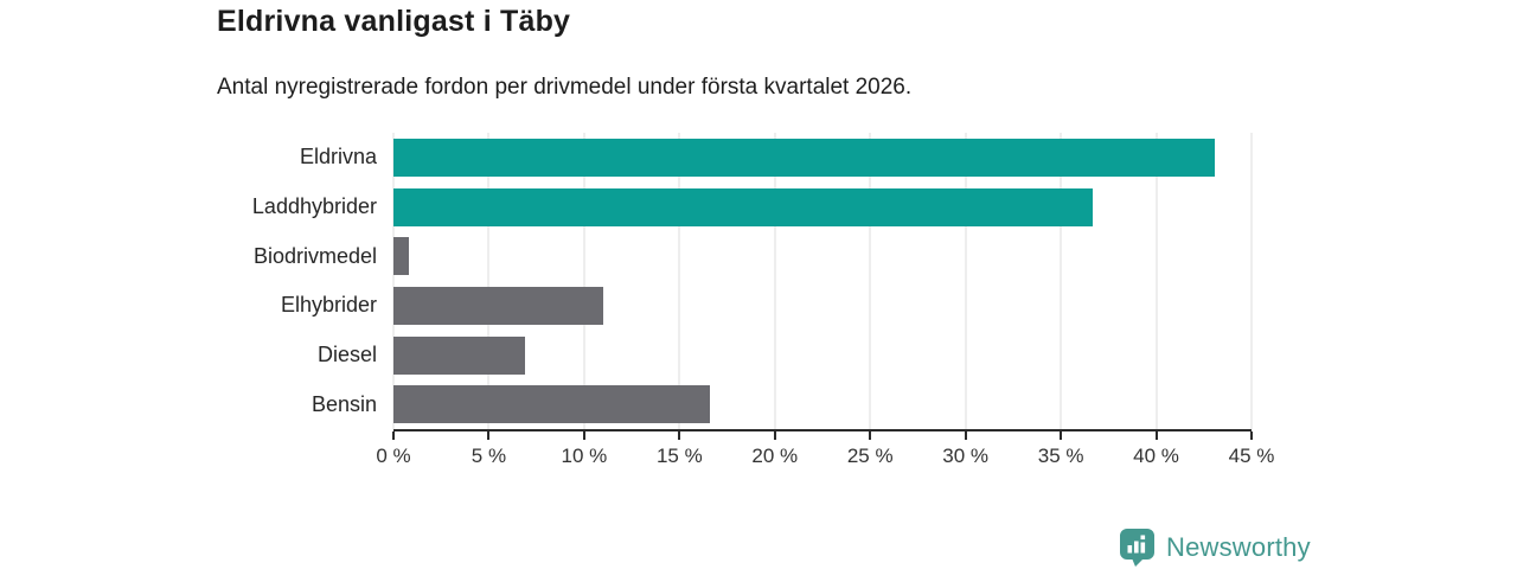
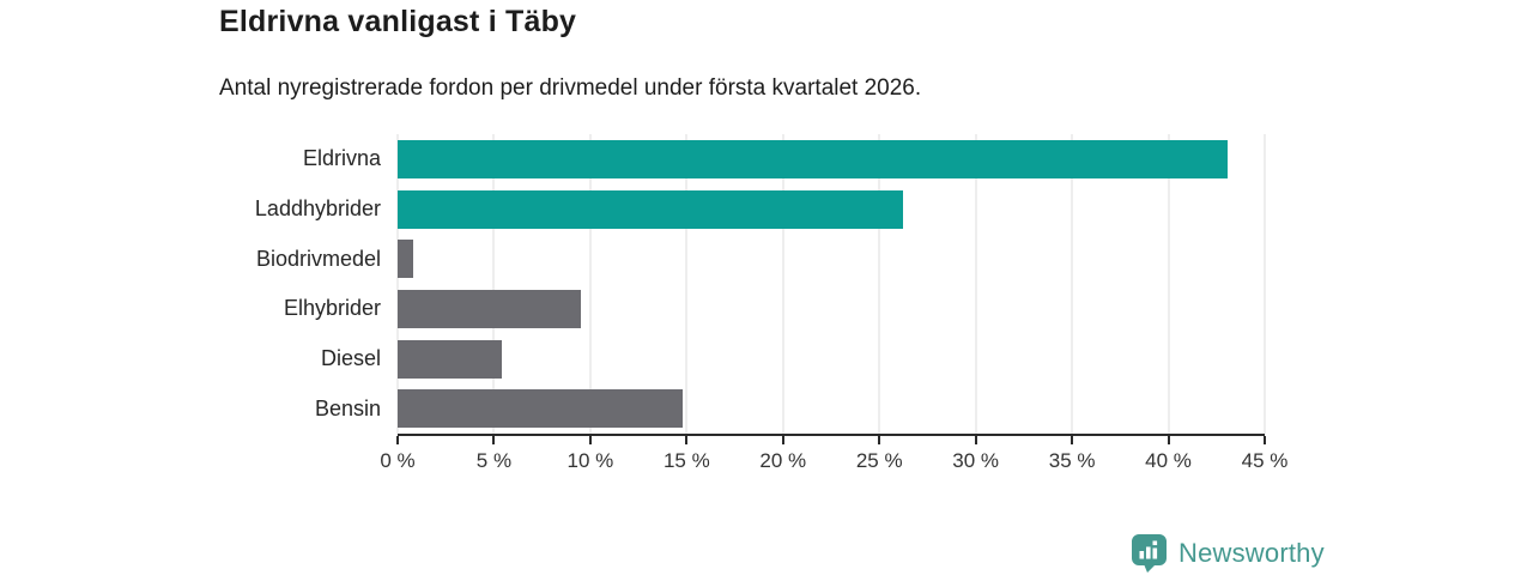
Laddhybrider: 36.7% -> 26.2%
Elhybrider: 11.0% -> 9.5%
Diesel: 6.9% -> 5.4%
Bensin: 16.6% -> 14.8%
